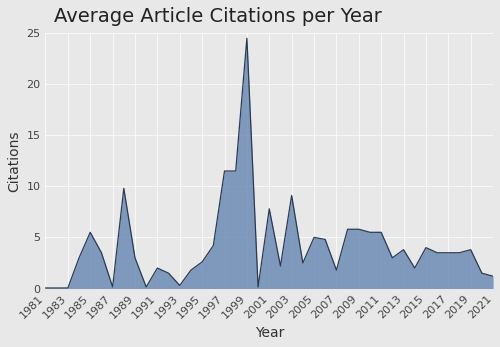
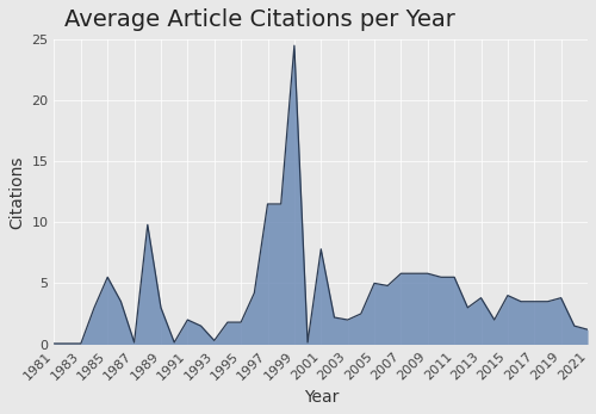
1995: 2.6 -> 1.8
2003: 9.1 -> 2.0
2007: 1.8 -> 5.8
